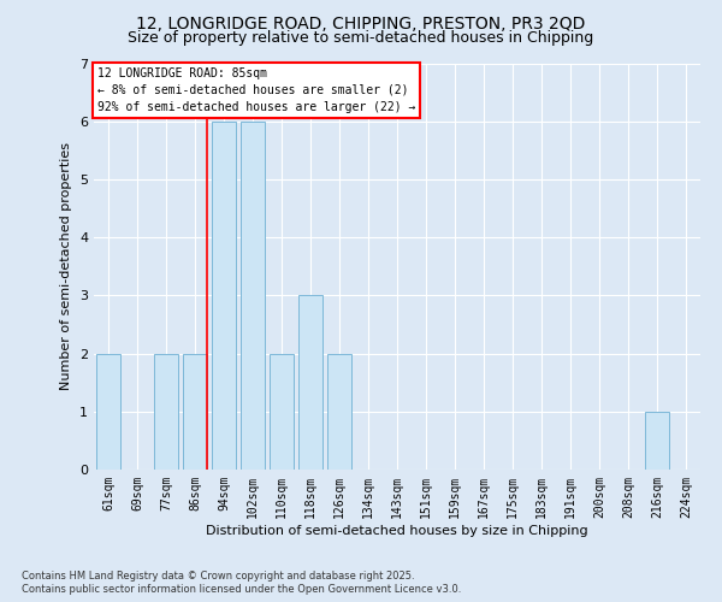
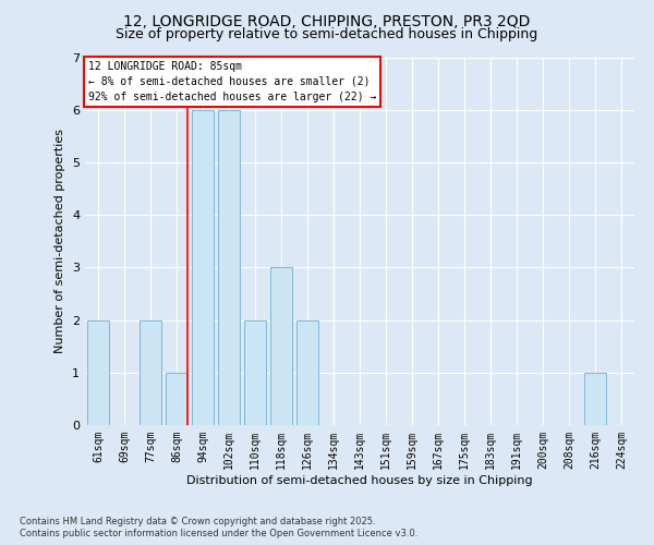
86sqm: 2 -> 1
